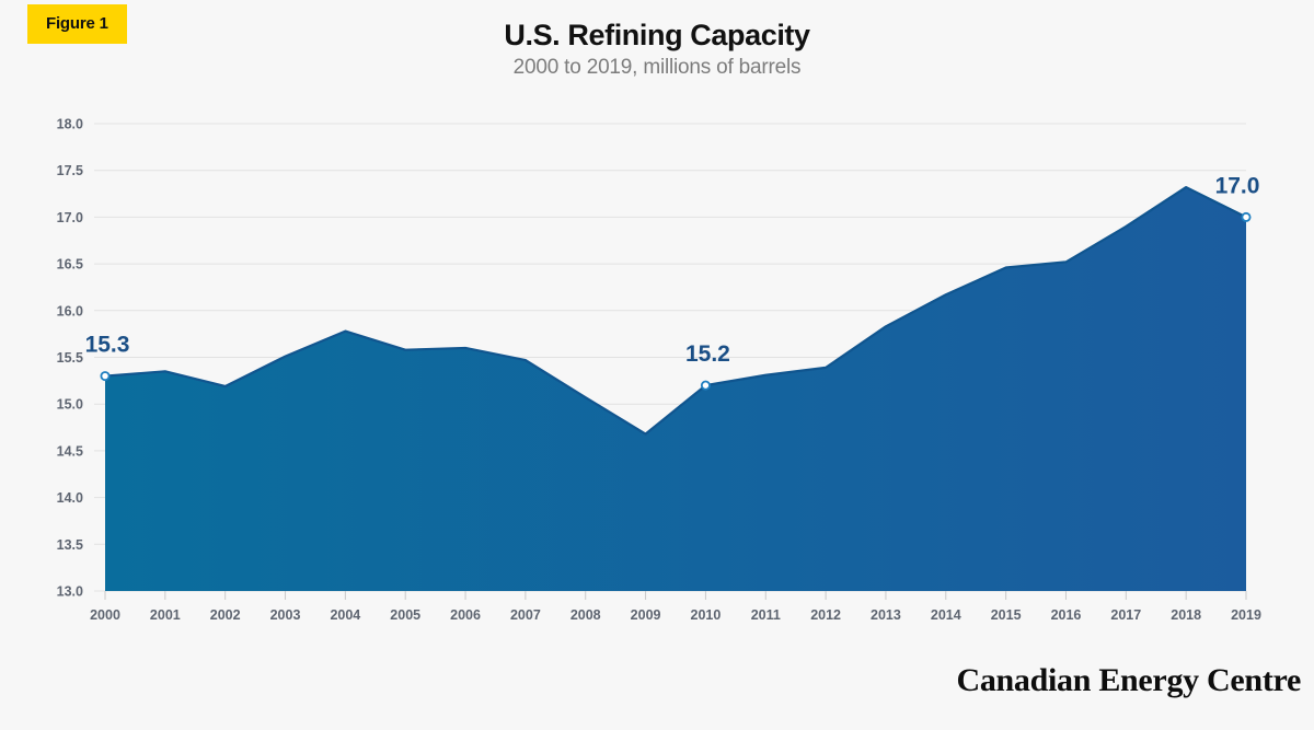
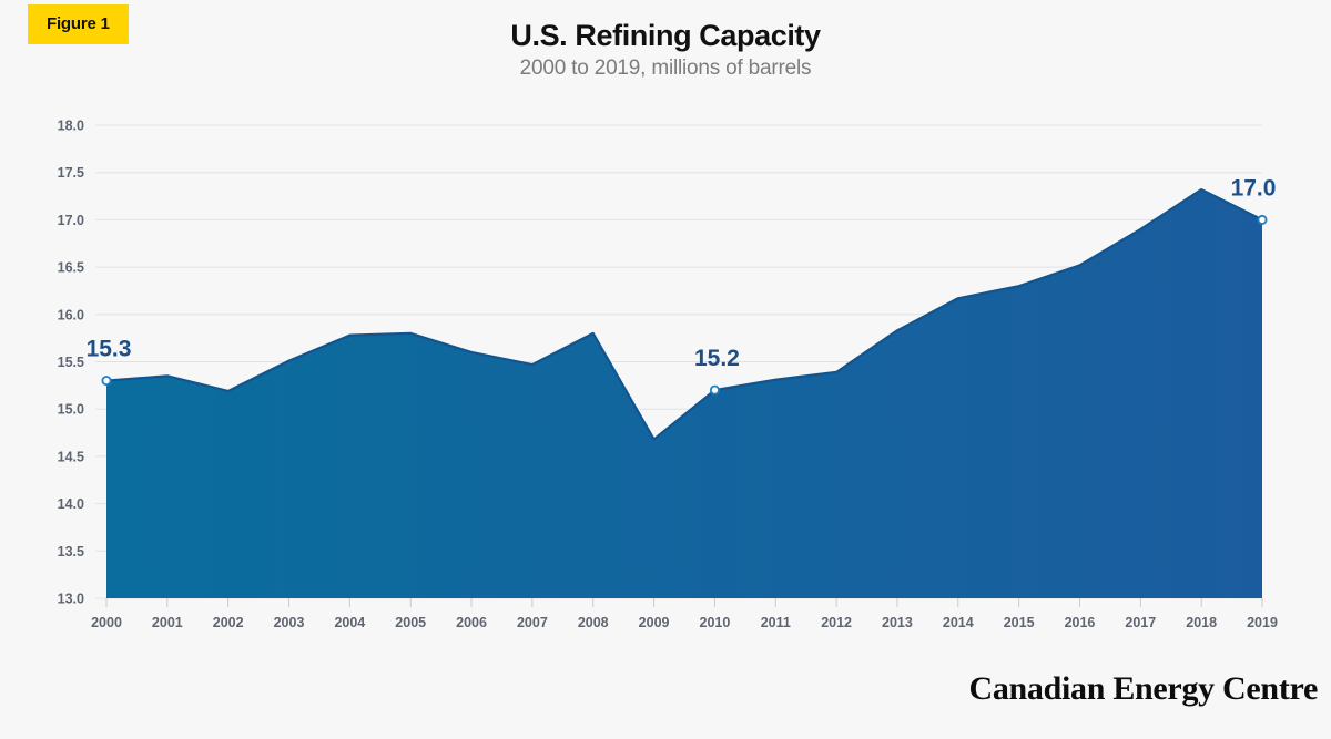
2005: 15.6 -> 15.8
2008: 15.1 -> 15.8
2015: 16.5 -> 16.3
